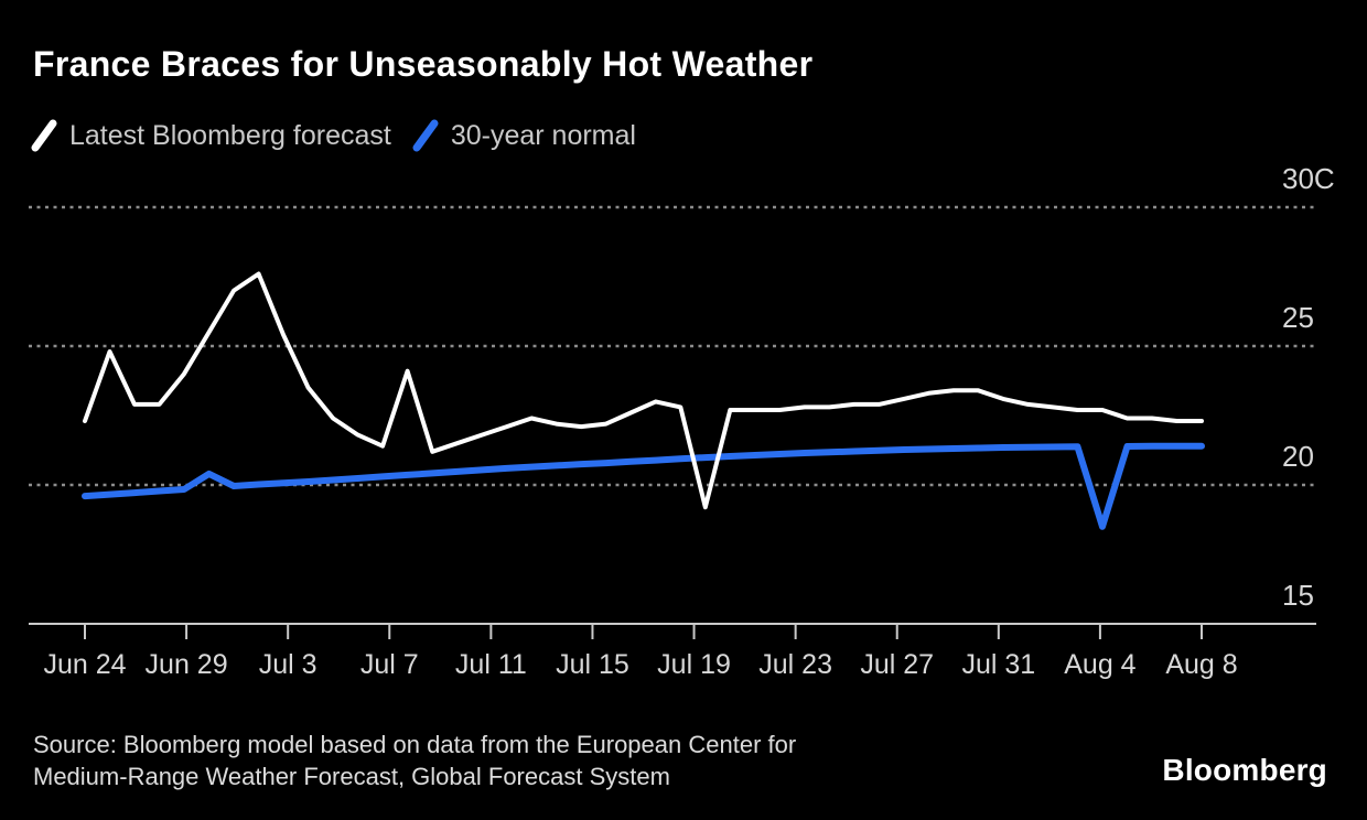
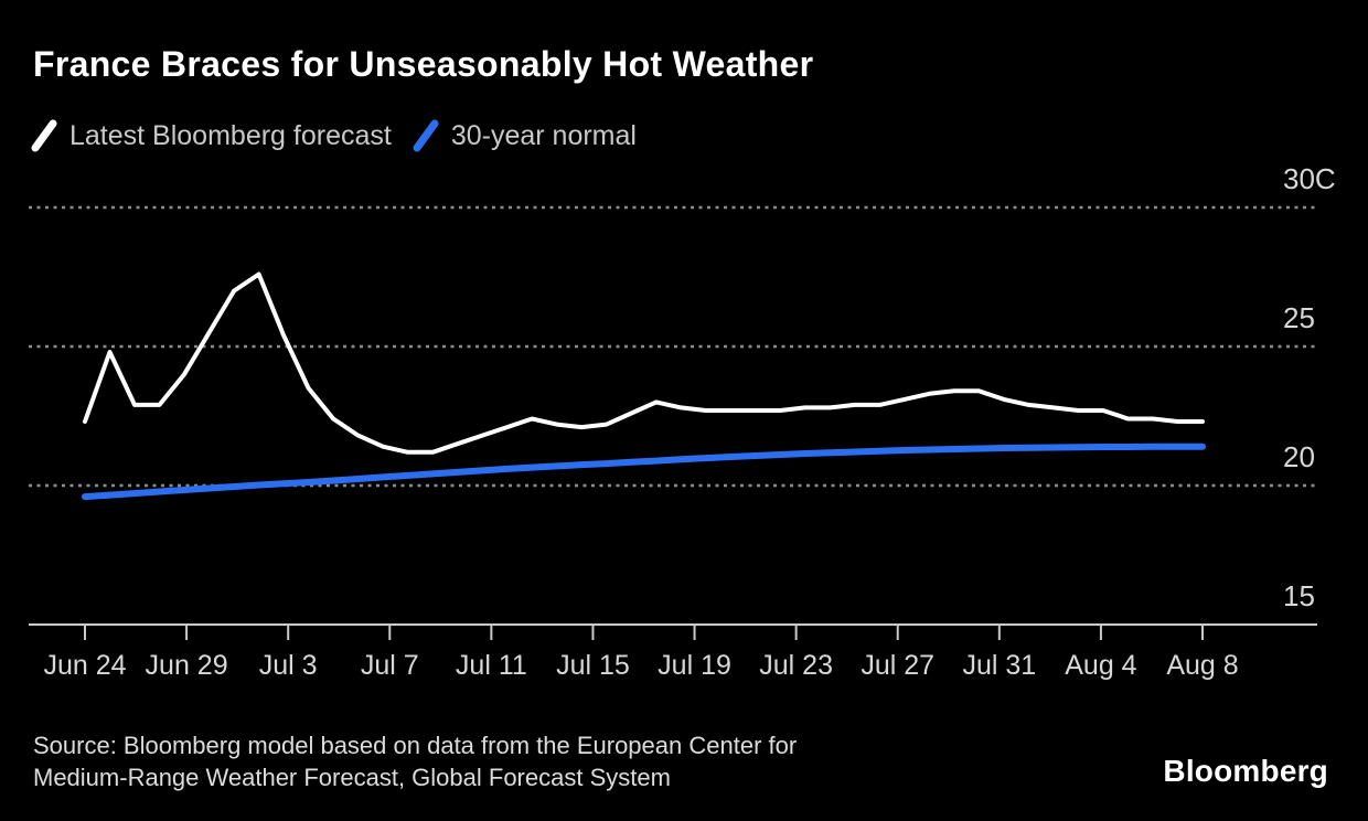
30-year normal/Jun 29: 20.4 -> 19.9
Latest Bloomberg forecast/Jul 7: 24.1 -> 21.2
Latest Bloomberg forecast/Jul 19: 19.2 -> 22.7
30-year normal/Aug 4: 18.5 -> 21.4
